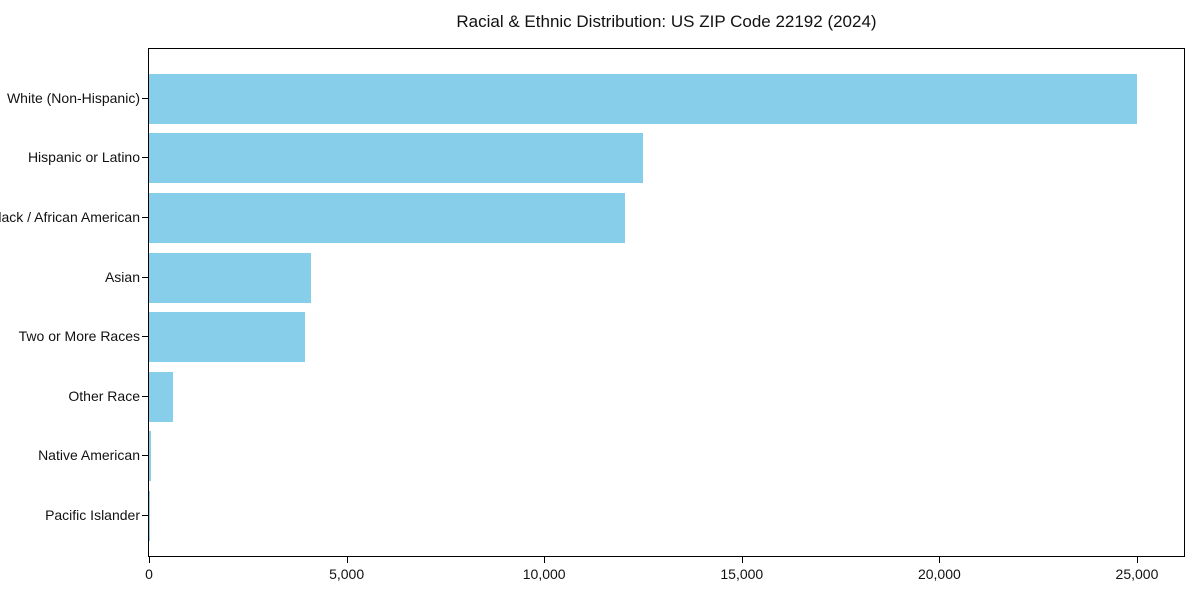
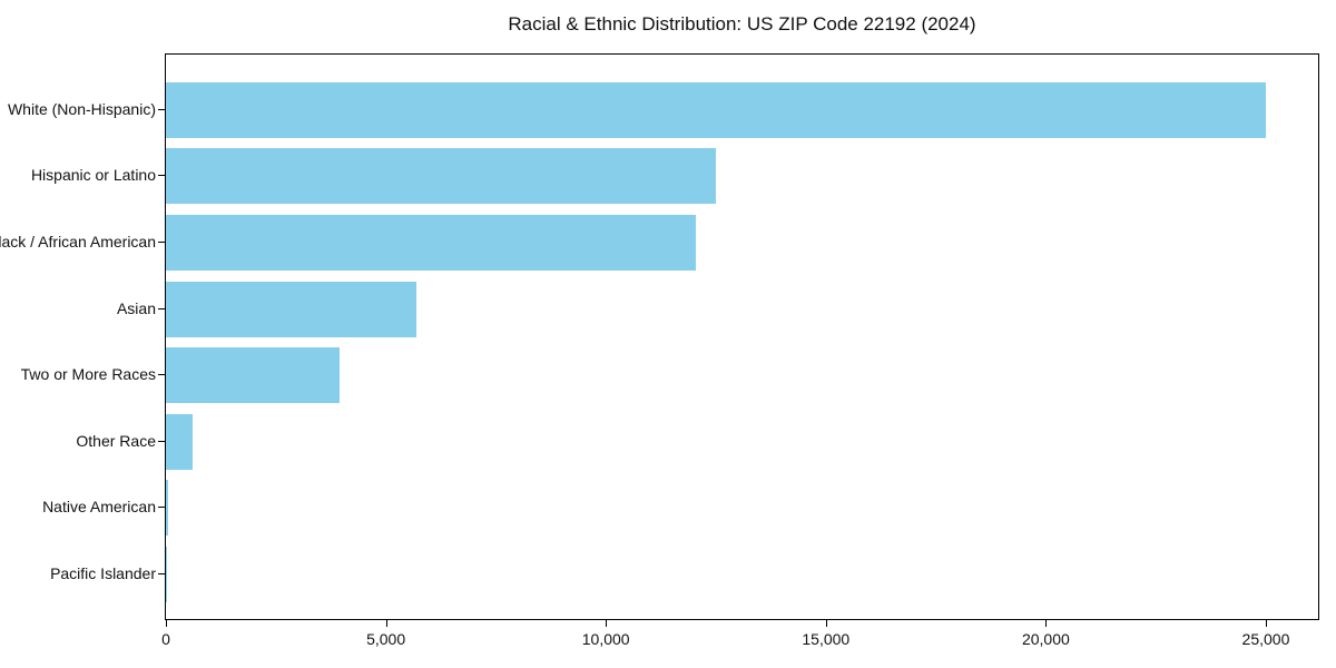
Asian: 4100 -> 5700
